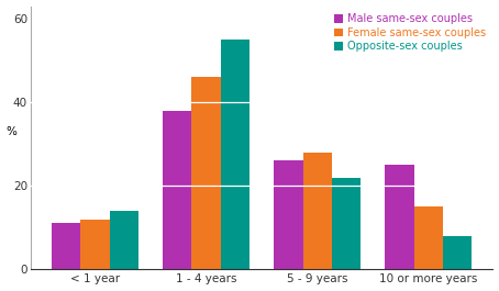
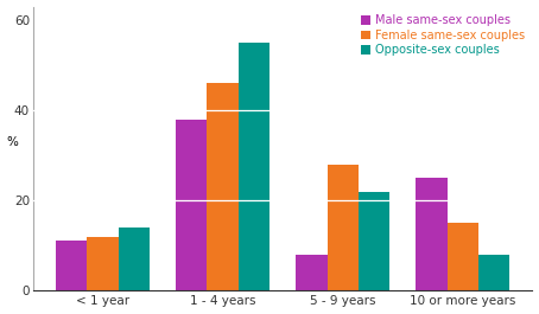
Male same-sex couples/5 - 9 years: 26 -> 8
